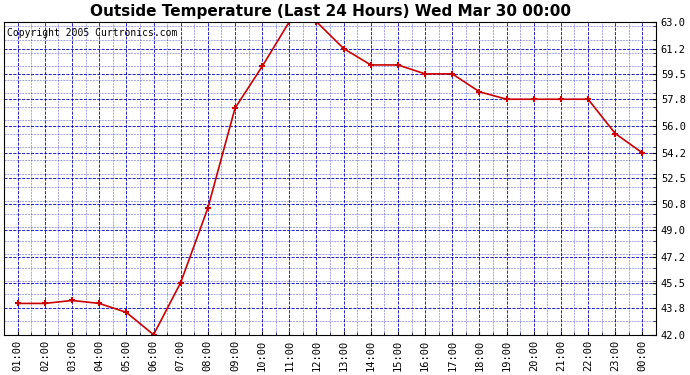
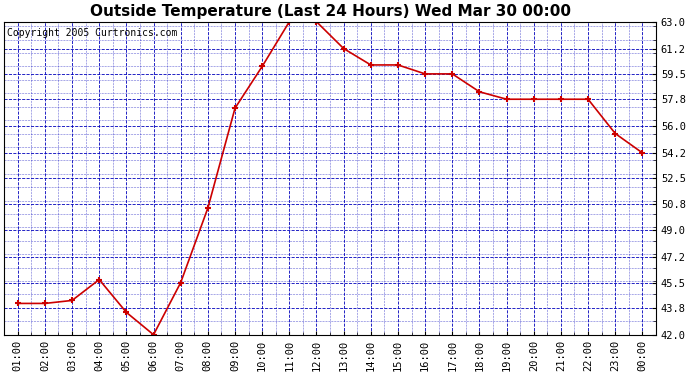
04:00: 44.1 -> 45.7
